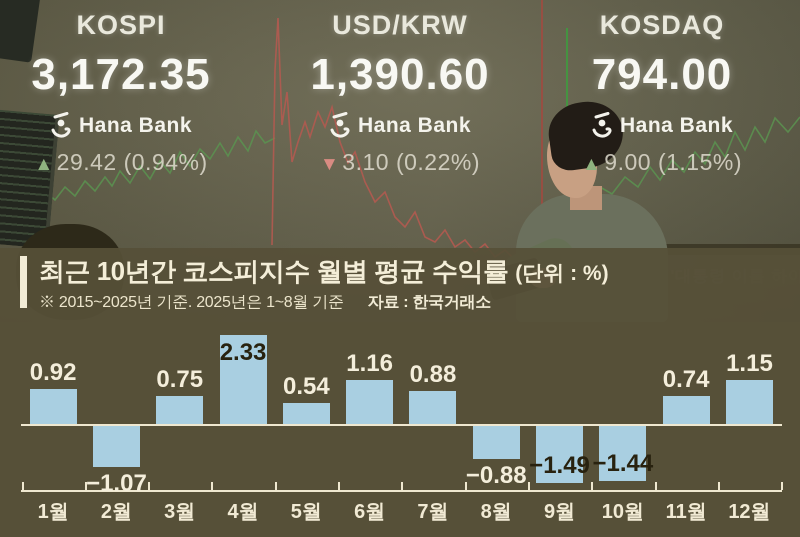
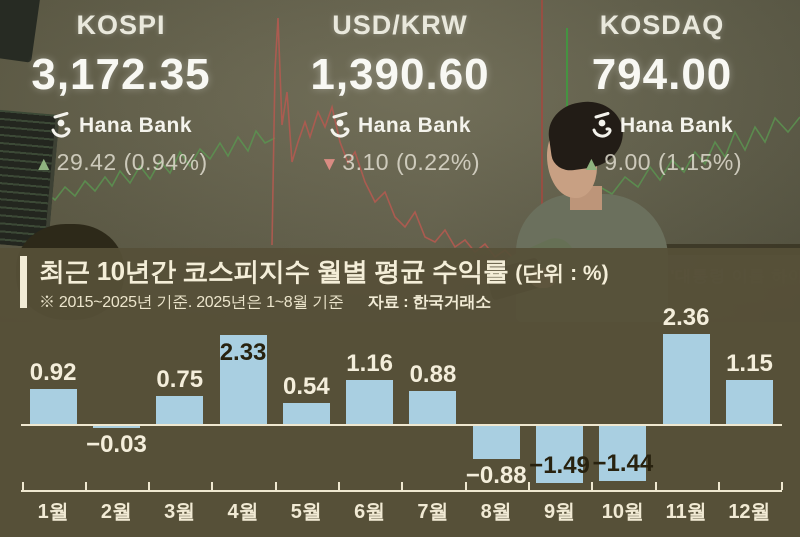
2월: −1.07 -> −0.03
11월: 0.74 -> 2.36
